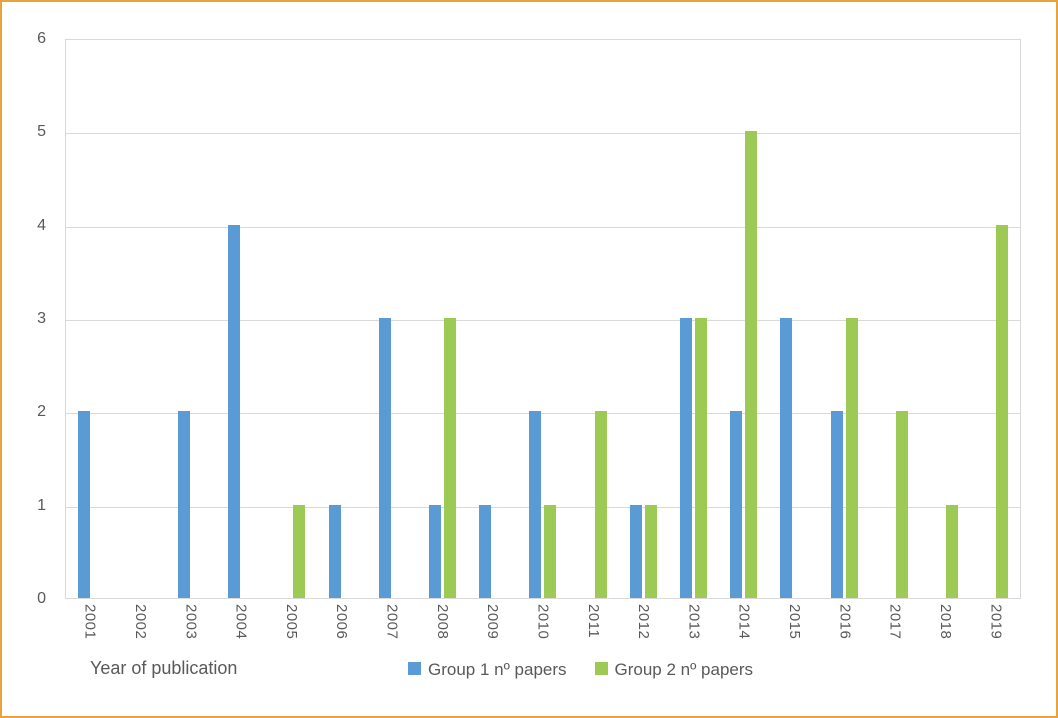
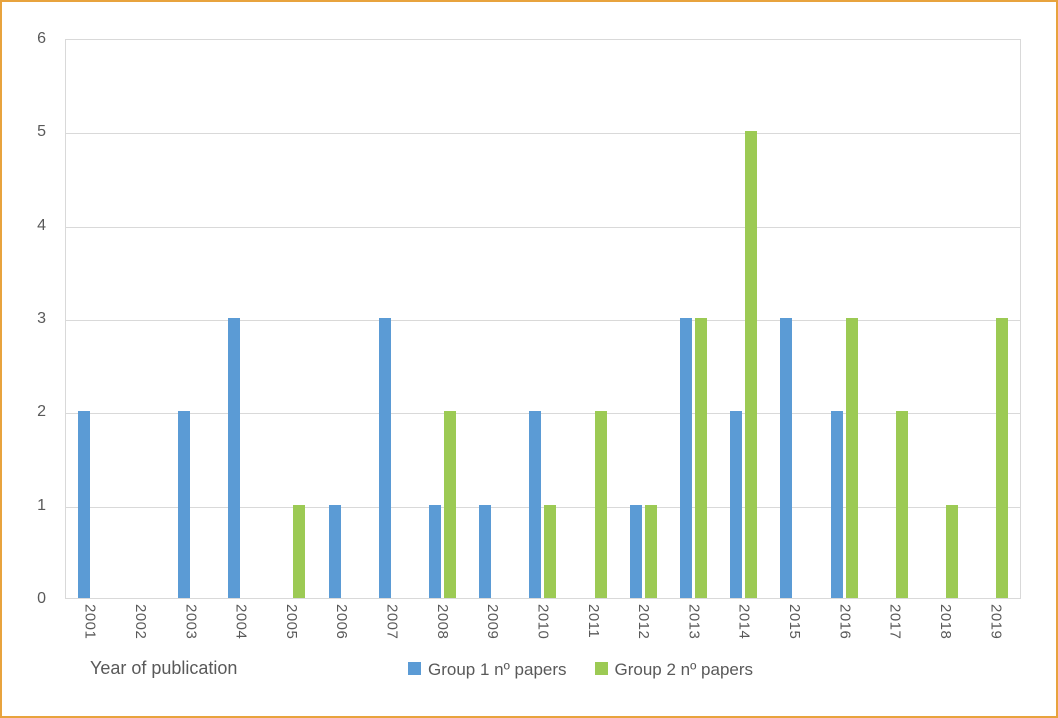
Group 1 nº papers/2004: 4 -> 3
Group 2 nº papers/2008: 3 -> 2
Group 2 nº papers/2019: 4 -> 3
